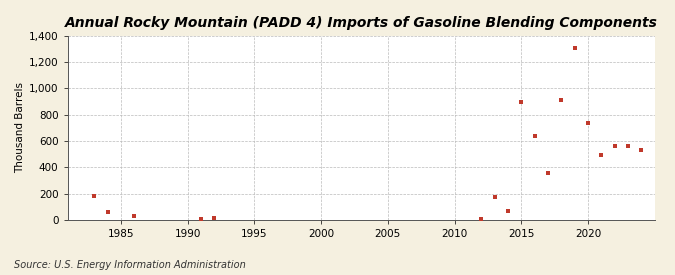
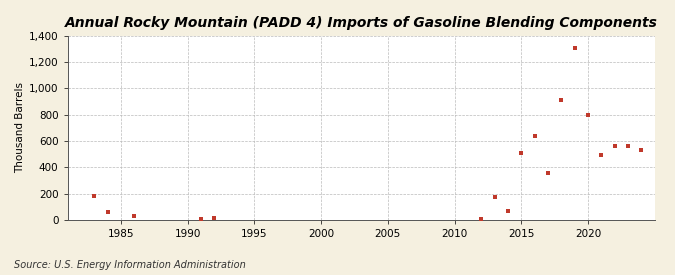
2015: 900 -> 510
2020: 740 -> 800
